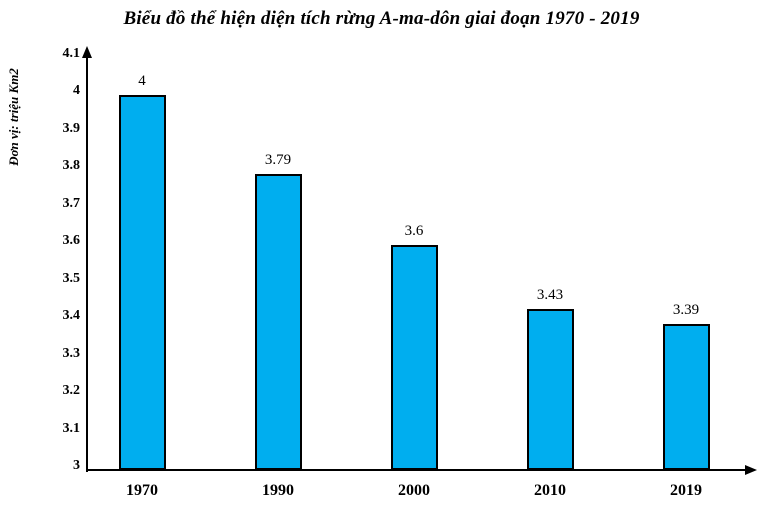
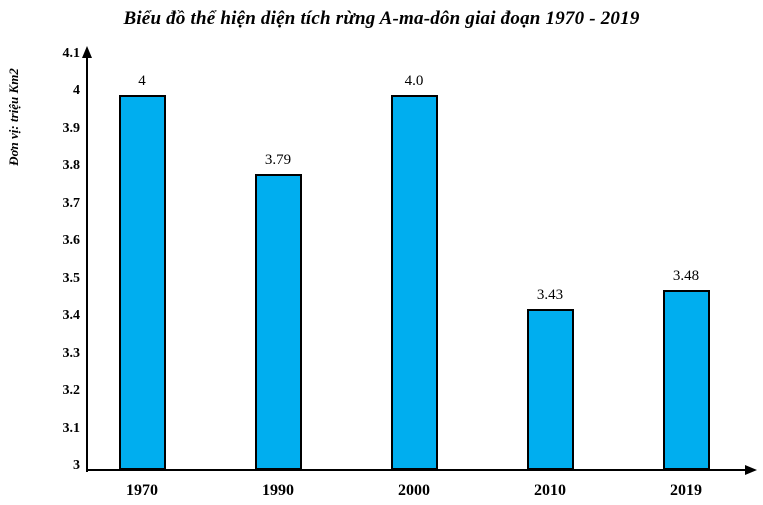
2000: 3.6 -> 4.0
2019: 3.39 -> 3.48
